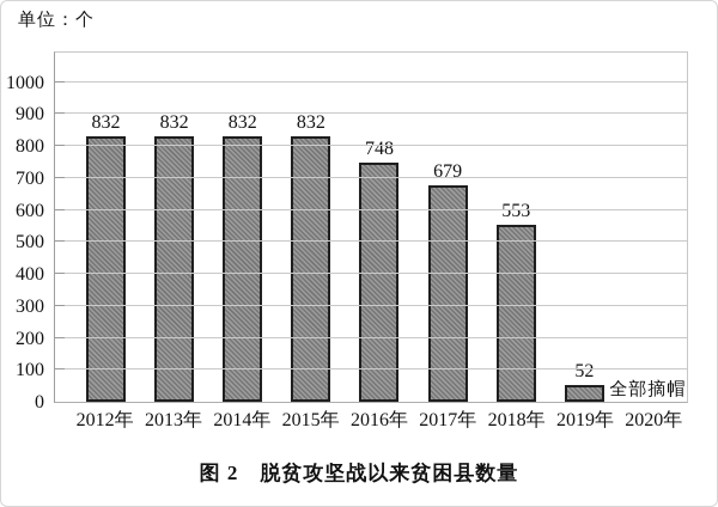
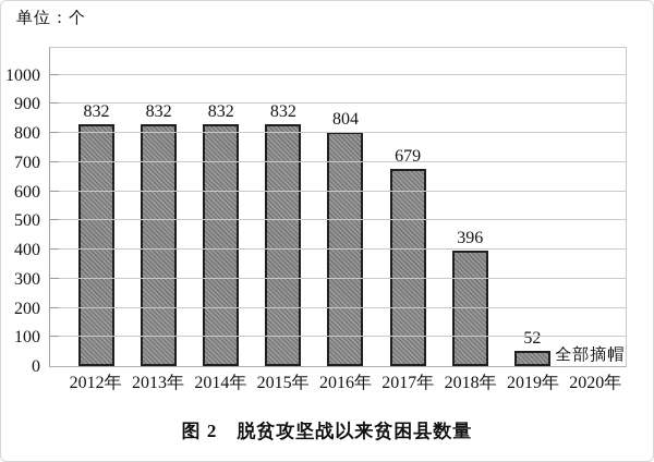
2016年: 748 -> 804
2018年: 553 -> 396
